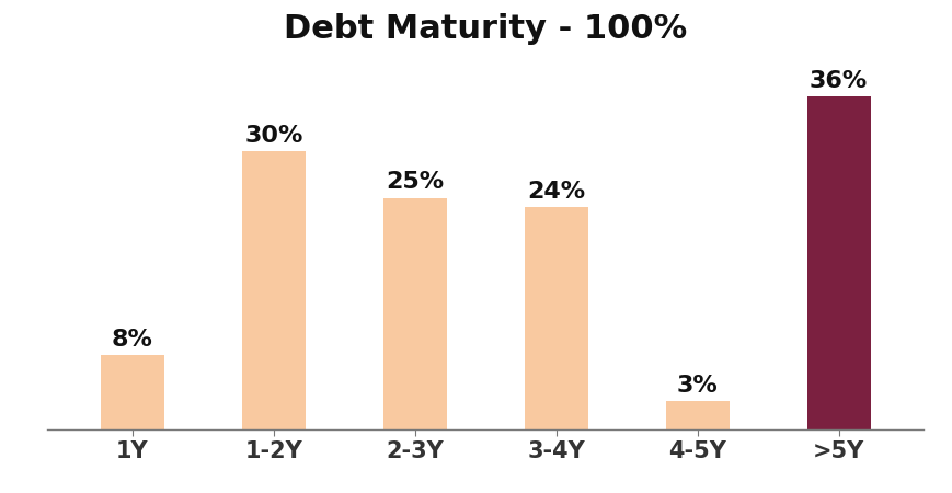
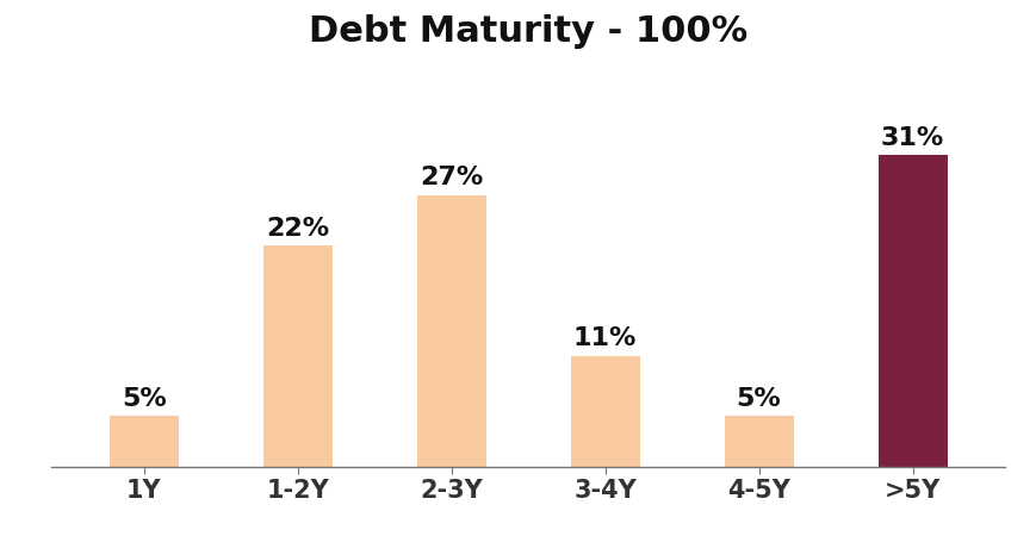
1Y: 8% -> 5%
1-2Y: 30% -> 22%
2-3Y: 25% -> 27%
3-4Y: 24% -> 11%
4-5Y: 3% -> 5%
>5Y: 36% -> 31%
